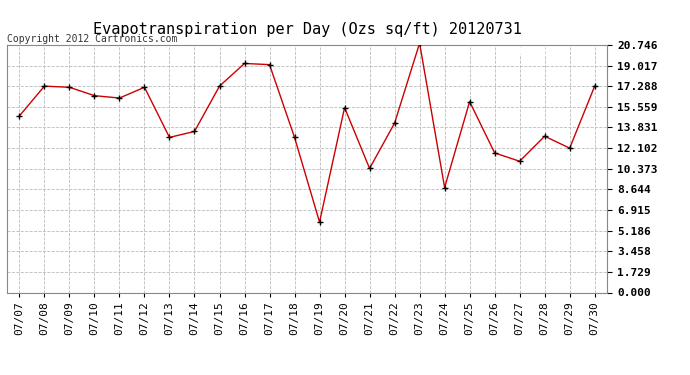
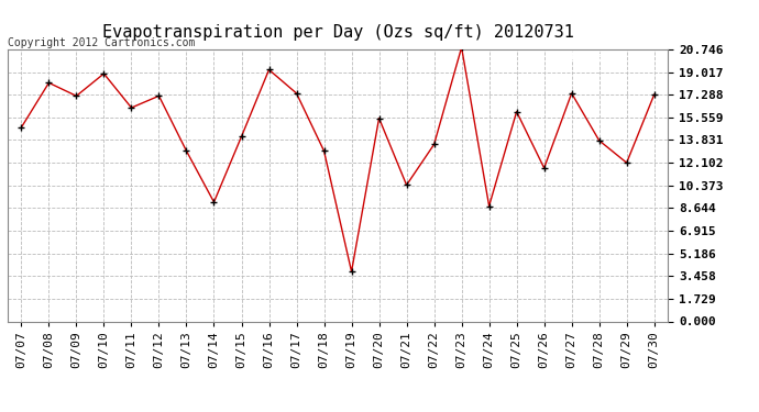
07/08: 17.3 -> 18.2
07/10: 16.5 -> 18.9
07/14: 13.5 -> 9.1
07/15: 17.3 -> 14.1
07/17: 19.1 -> 17.4
07/19: 5.9 -> 3.8
07/22: 14.2 -> 13.5
07/27: 11.0 -> 17.4
07/28: 13.1 -> 13.8
